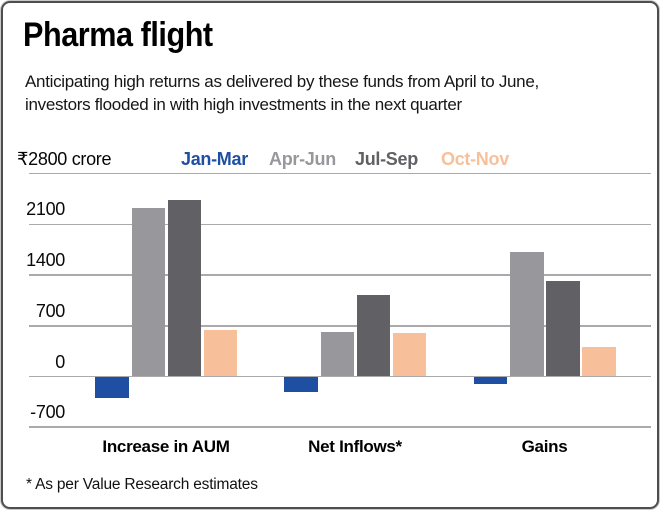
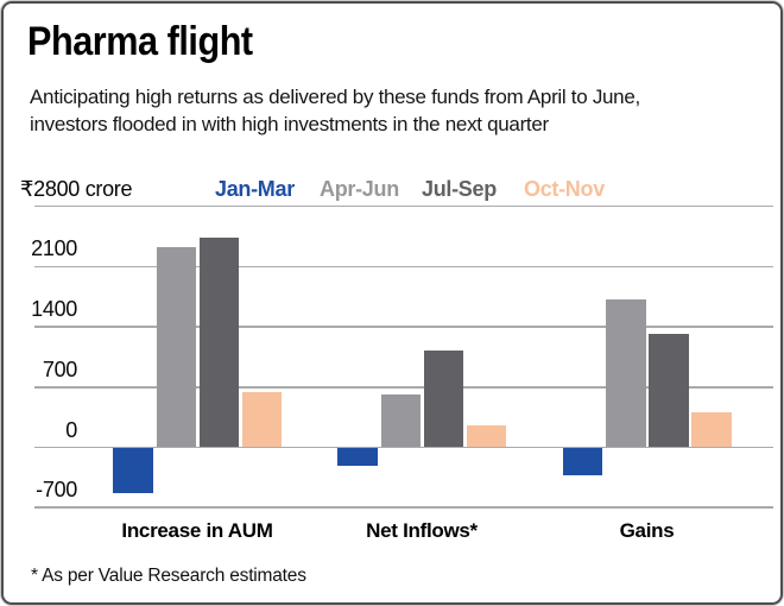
Jan-Mar/Increase in AUM: -300 -> -500
Oct-Nov/Net Inflows*: 600 -> 200
Jan-Mar/Gains: -100 -> -300
